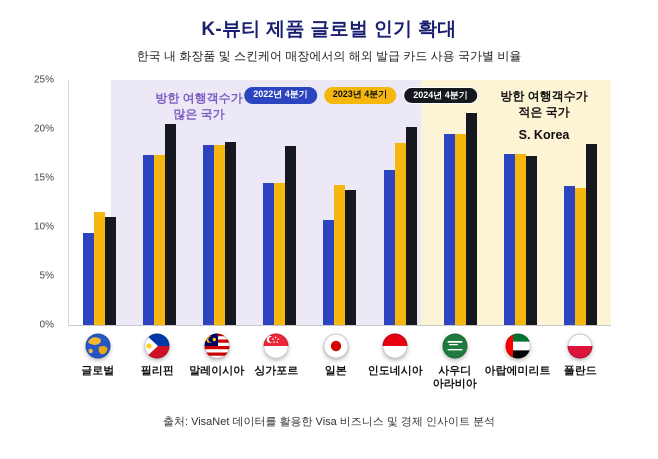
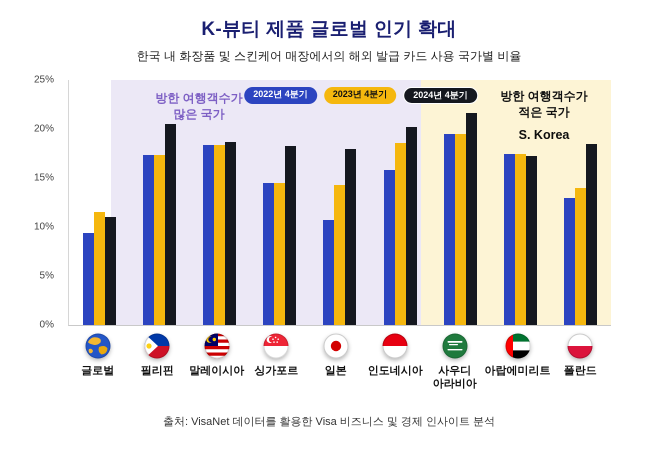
2024년 4분기/일본: 14% -> 18%
2022년 4분기/폴란드: 14% -> 13%
